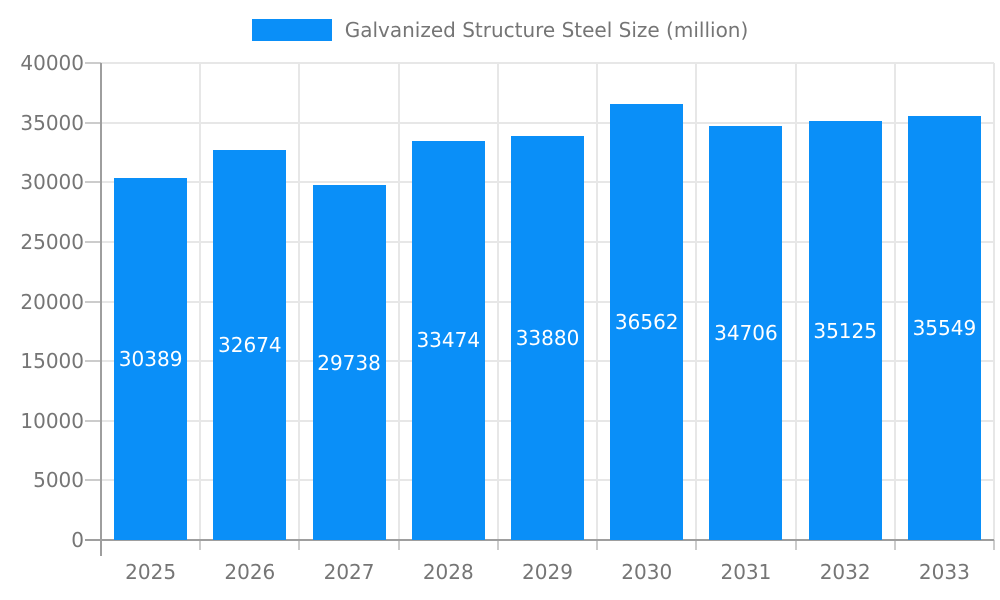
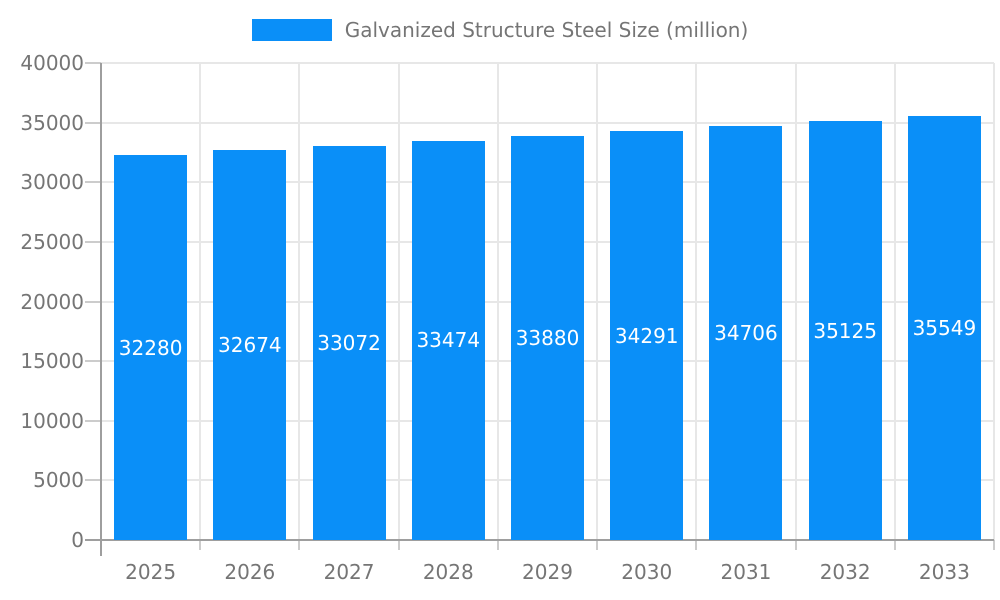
2025: 30389 -> 32280
2027: 29738 -> 33072
2030: 36562 -> 34291
